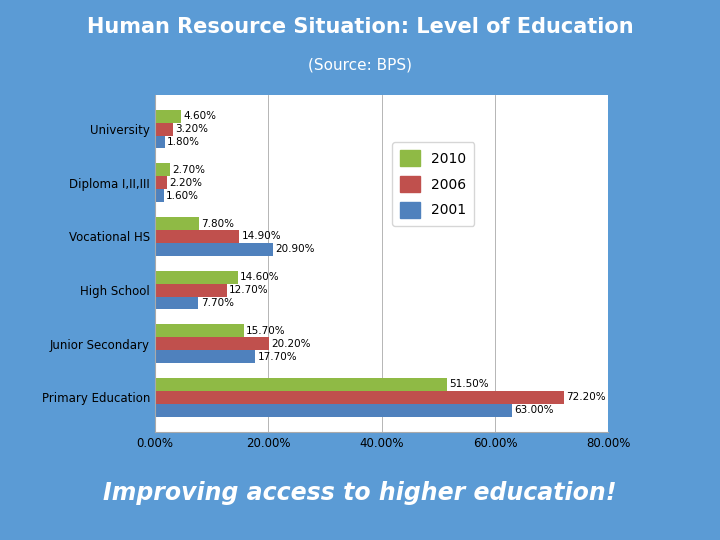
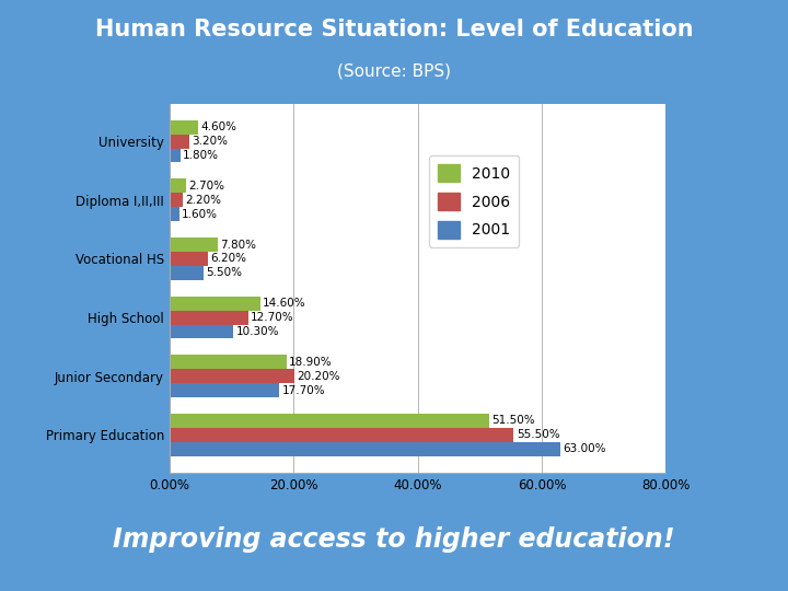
2006/Vocational HS: 14.90% -> 6.20%
2001/Vocational HS: 20.90% -> 5.50%
2001/High School: 7.70% -> 10.30%
2010/Junior Secondary: 15.70% -> 18.90%
2006/Primary Education: 72.20% -> 55.50%
